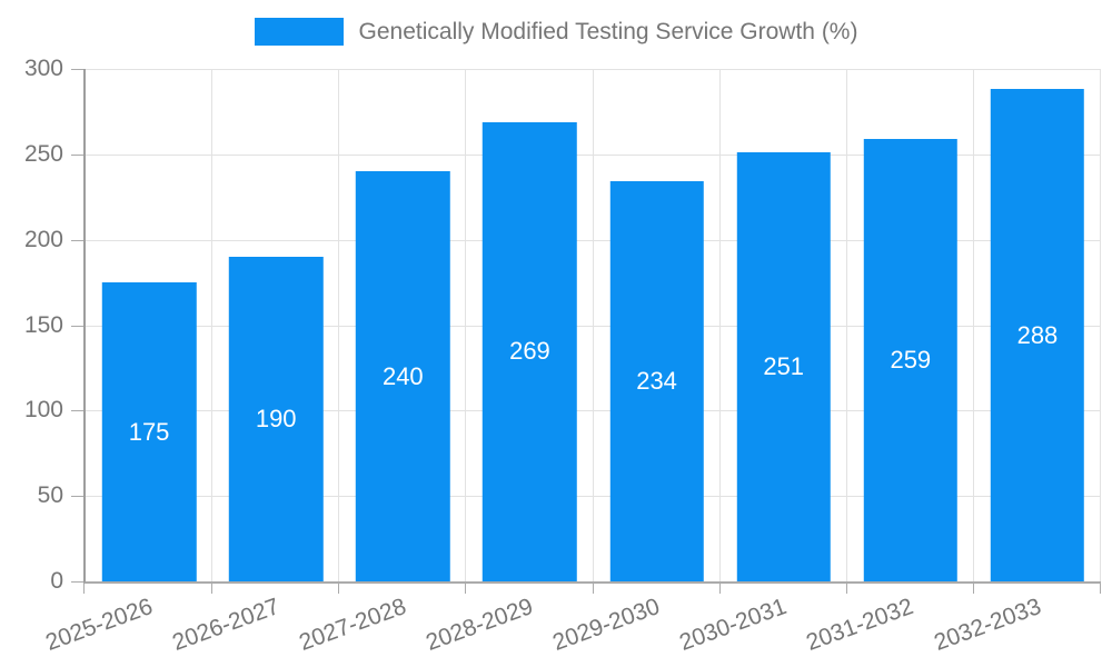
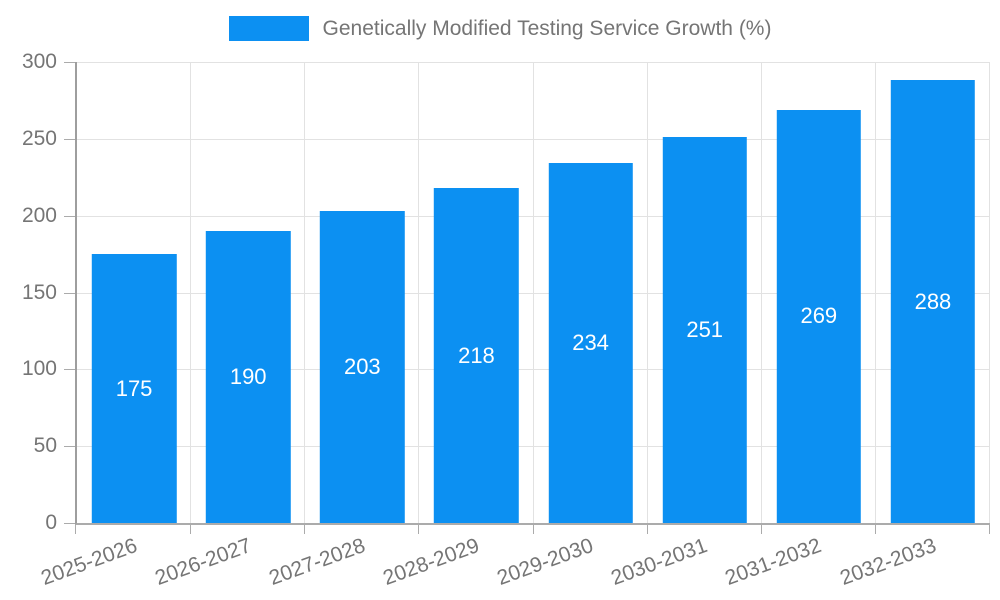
2027-2028: 240 -> 203
2028-2029: 269 -> 218
2031-2032: 259 -> 269
